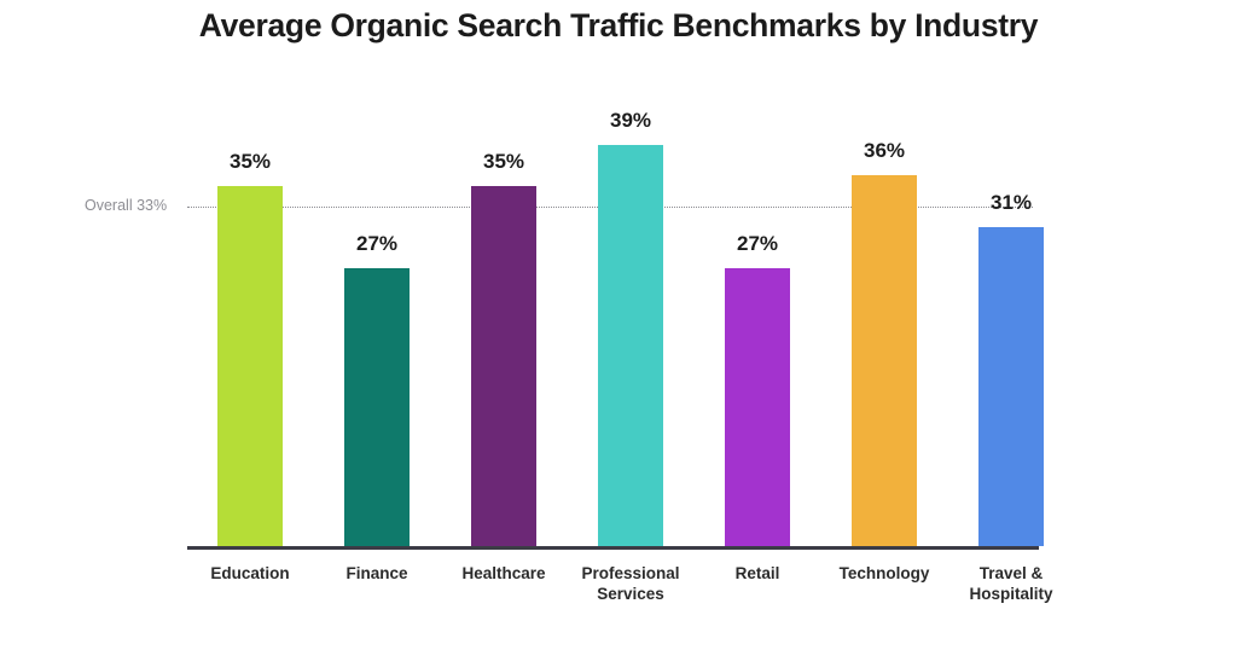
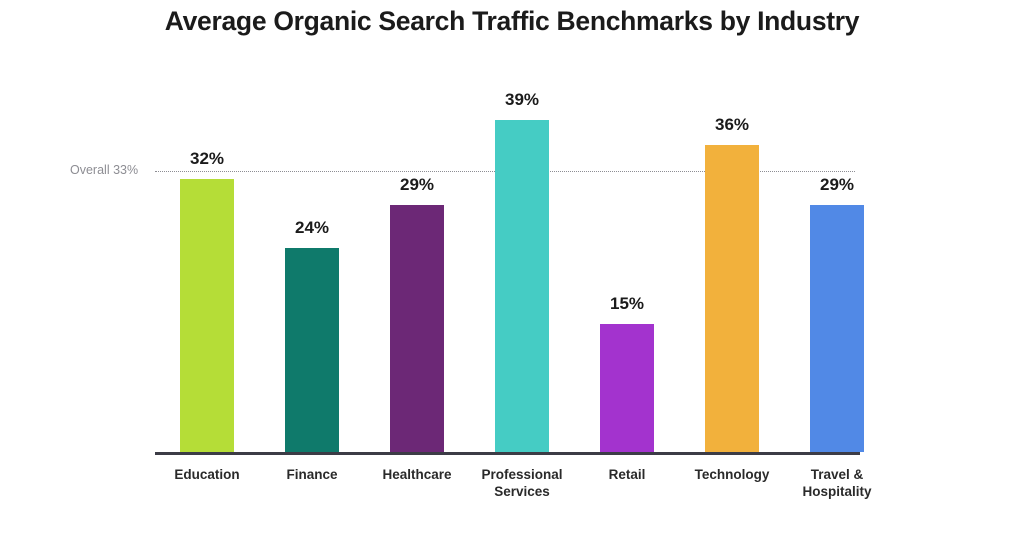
Education: 35% -> 32%
Finance: 27% -> 24%
Healthcare: 35% -> 29%
Retail: 27% -> 15%
Travel & Hospitality: 31% -> 29%
